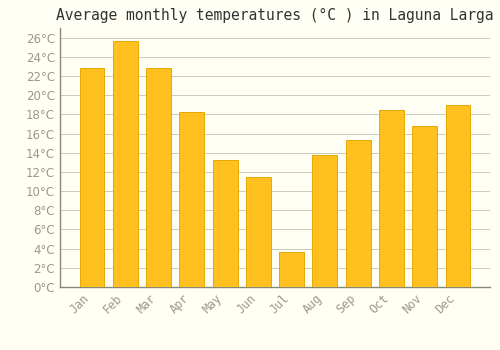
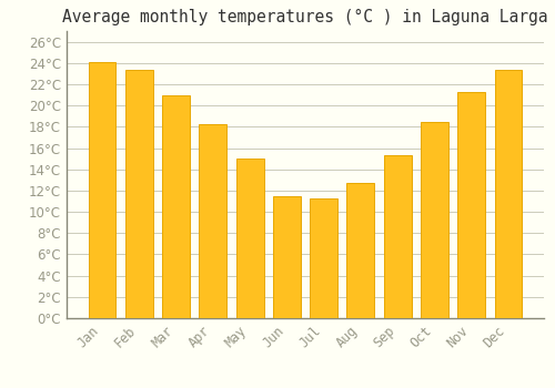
Jan: 22.8°C -> 24.1°C
Feb: 25.6°C -> 23.3°C
Mar: 22.8°C -> 21.0°C
May: 13.2°C -> 15.0°C
Jul: 3.6°C -> 11.3°C
Aug: 13.8°C -> 12.7°C
Nov: 16.8°C -> 21.3°C
Dec: 19.0°C -> 23.3°C
